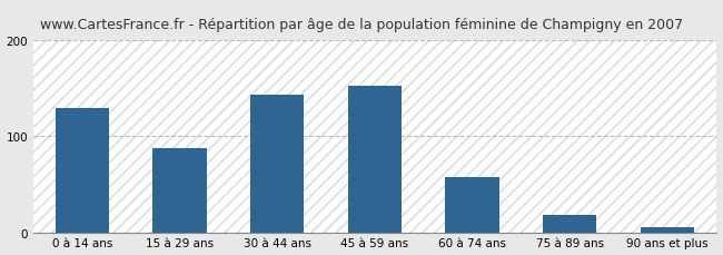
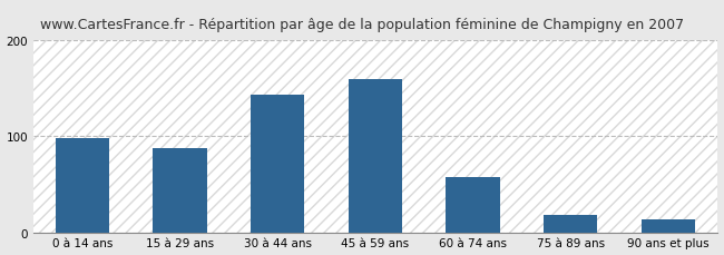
0 à 14 ans: 130 -> 98
45 à 59 ans: 153 -> 160
90 ans et plus: 5 -> 14
